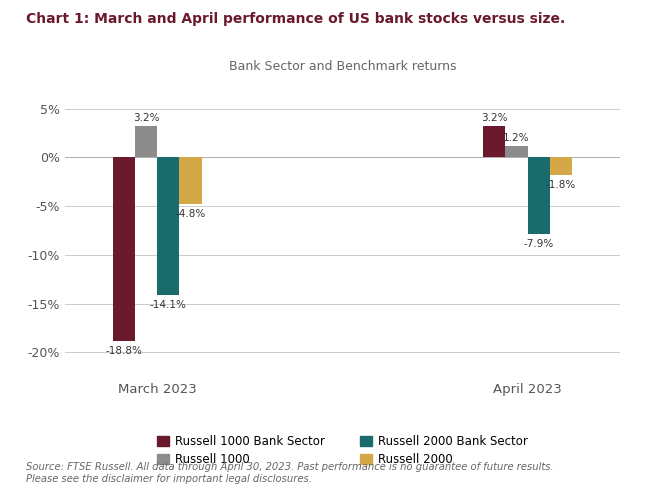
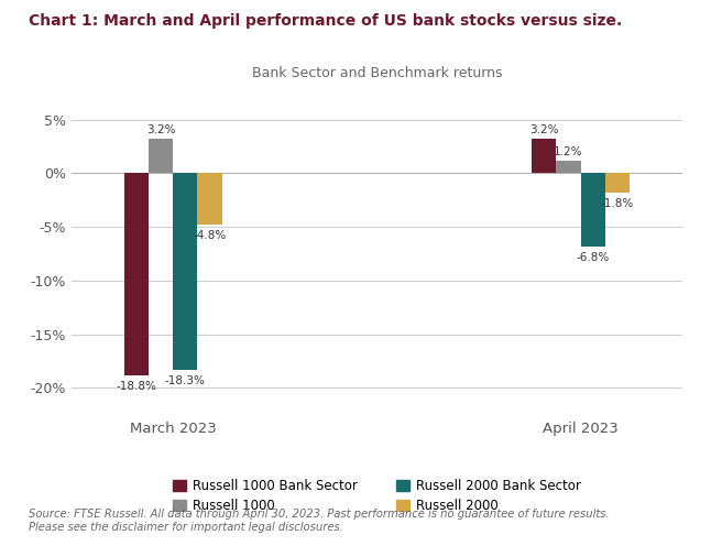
Russell 2000 Bank Sector/March 2023: -14.1% -> -18.3%
Russell 2000 Bank Sector/April 2023: -7.9% -> -6.8%
